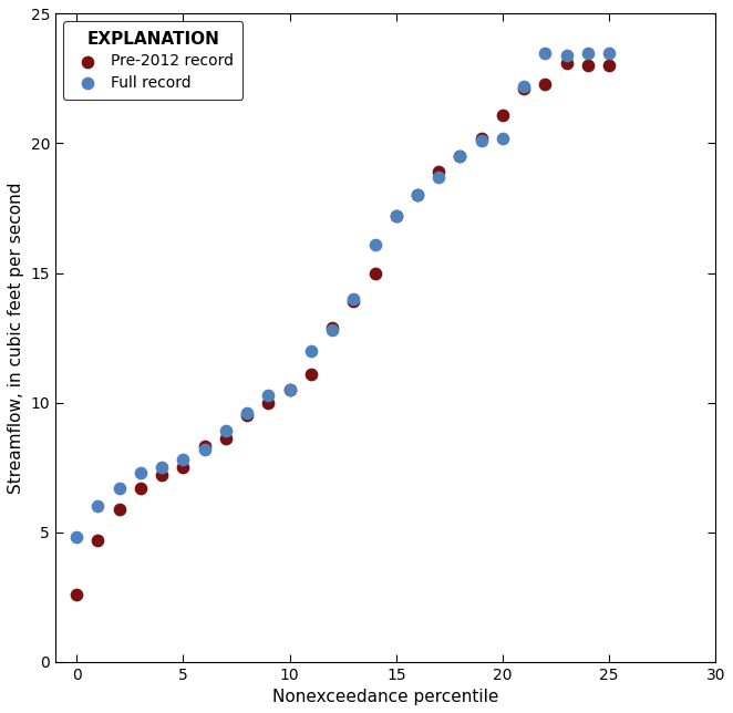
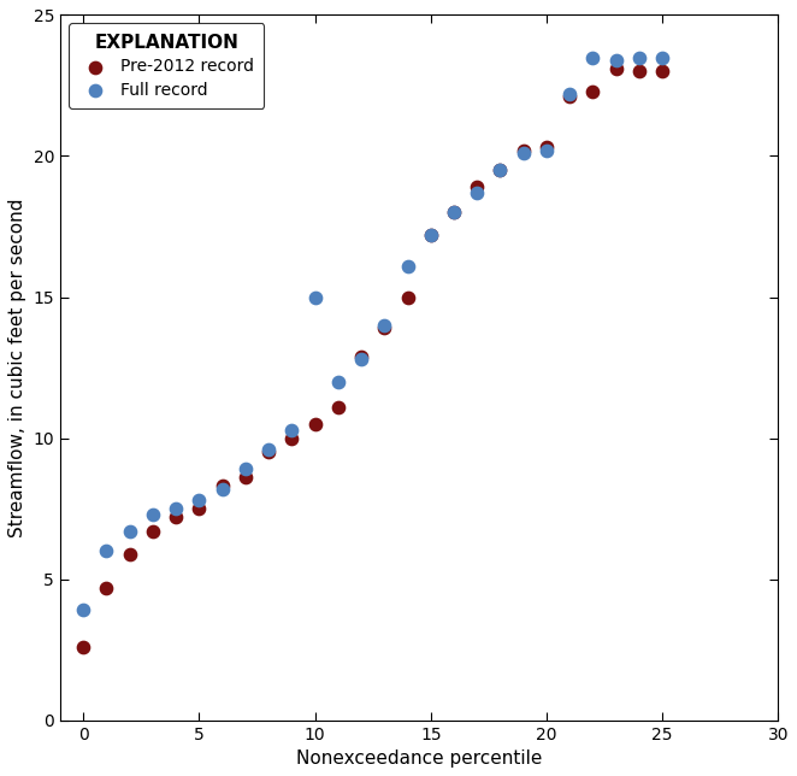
Full record/0: 4.8 -> 3.9
Full record/10: 10.5 -> 15.0
Pre-2012 record/20: 21.1 -> 20.3
